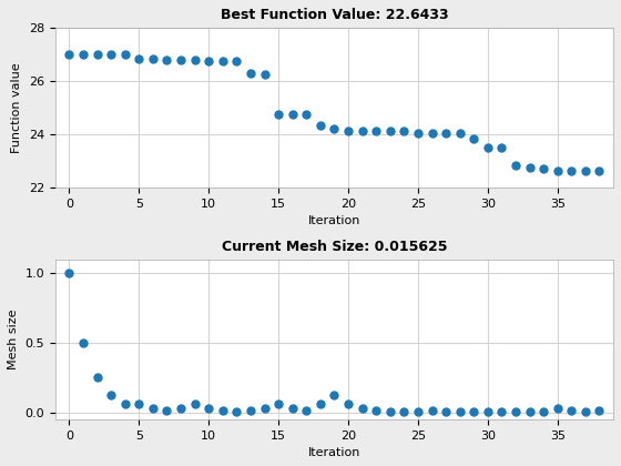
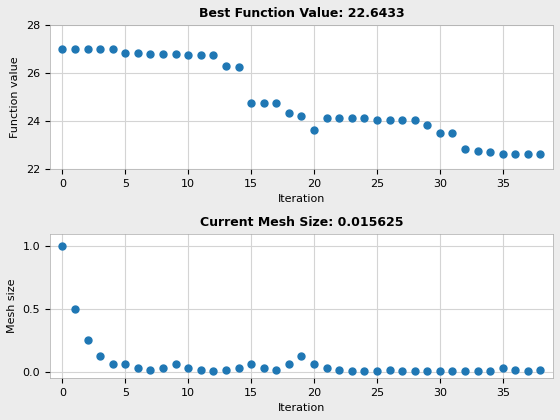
Best Function Value: 22.6433/20: 24.15 -> 23.65
